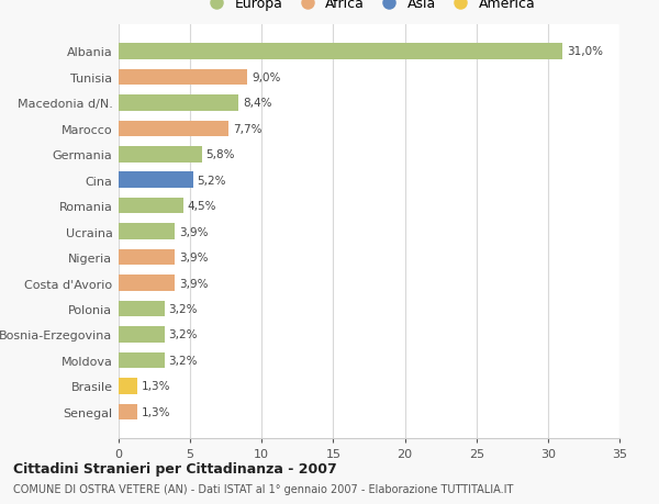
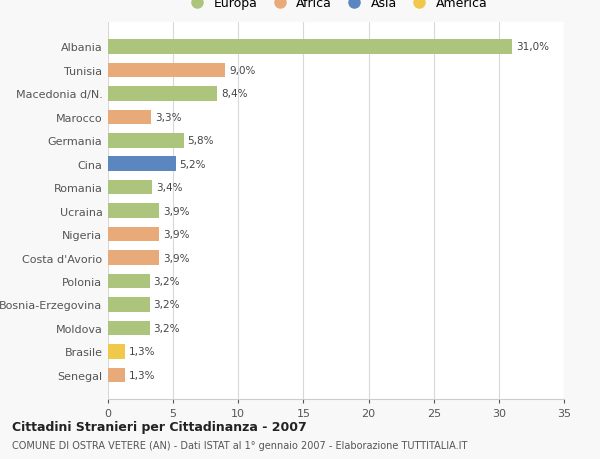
Marocco: 7,7% -> 3,3%
Romania: 4,5% -> 3,4%
